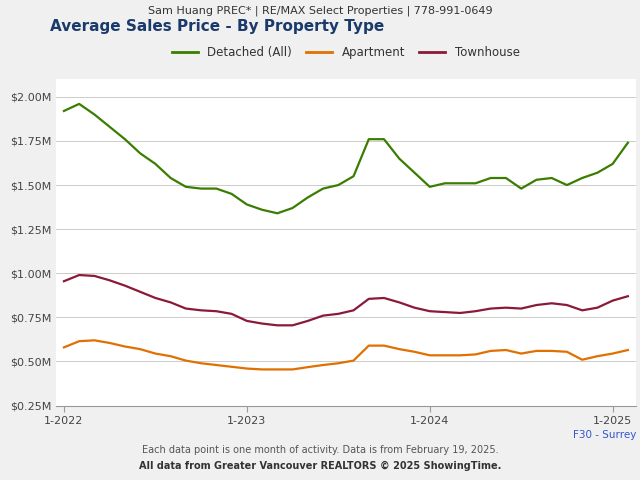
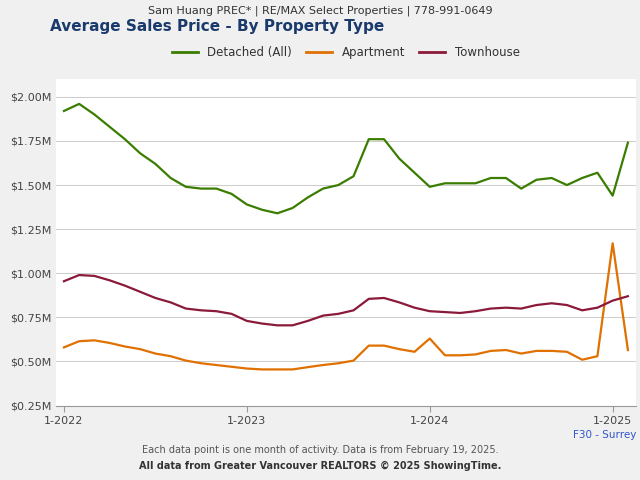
Apartment/1-2024: $0.54M -> $0.63M
Detached (All)/1-2025: $1.62M -> $1.44M
Apartment/1-2025: $0.54M -> $1.17M
